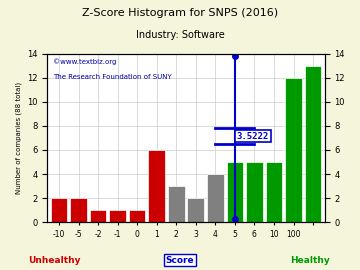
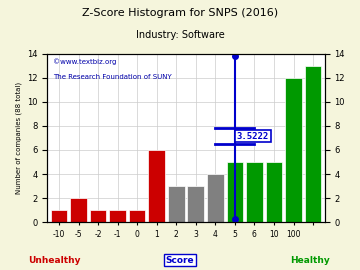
-10: 2 -> 1
3: 2 -> 3
